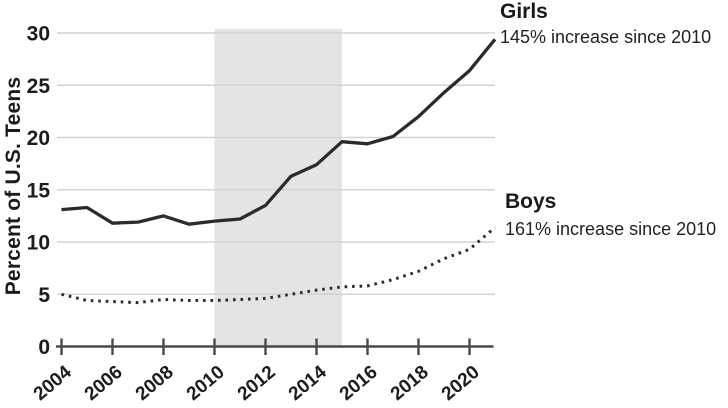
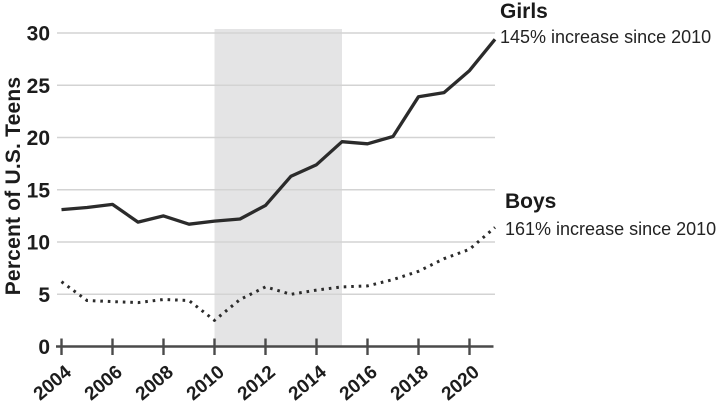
Boys/2004: 5.0 -> 6.2
Girls/2006: 11.8 -> 13.6
Boys/2010: 4.4 -> 2.5
Boys/2012: 4.6 -> 5.7
Girls/2018: 22.0 -> 23.9
